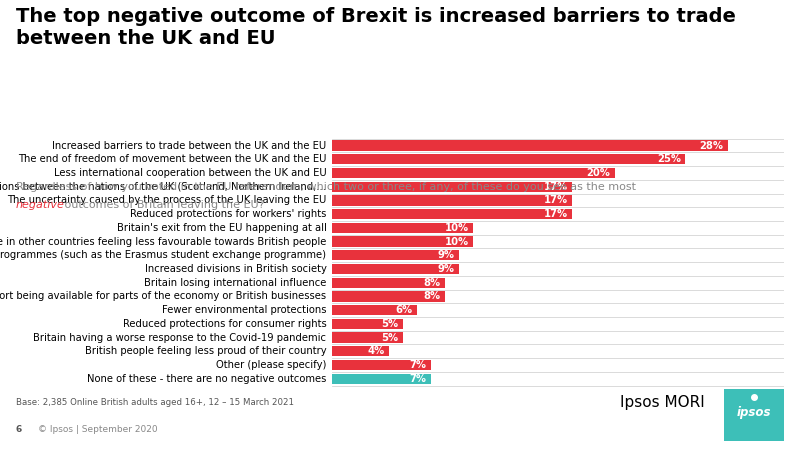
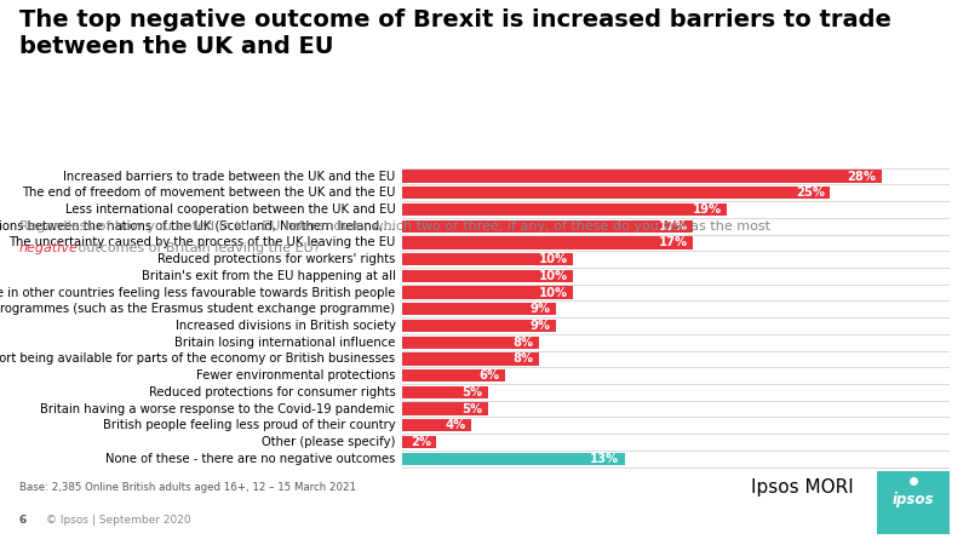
Less international cooperation between the UK and EU: 20% -> 19%
Reduced protections for workers' rights: 17% -> 10%
Other (please specify): 7% -> 2%
None of these - there are no negative outcomes: 7% -> 13%
